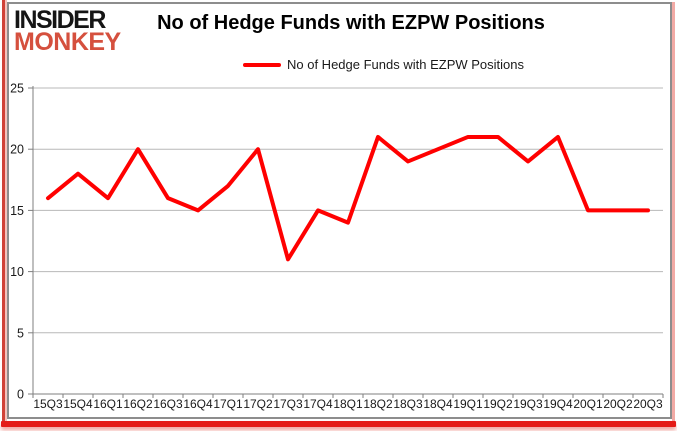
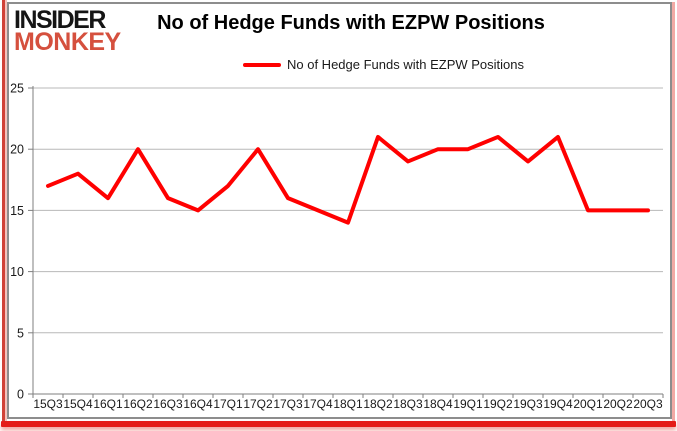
15Q3: 16 -> 17
17Q3: 11 -> 16
19Q1: 21 -> 20
